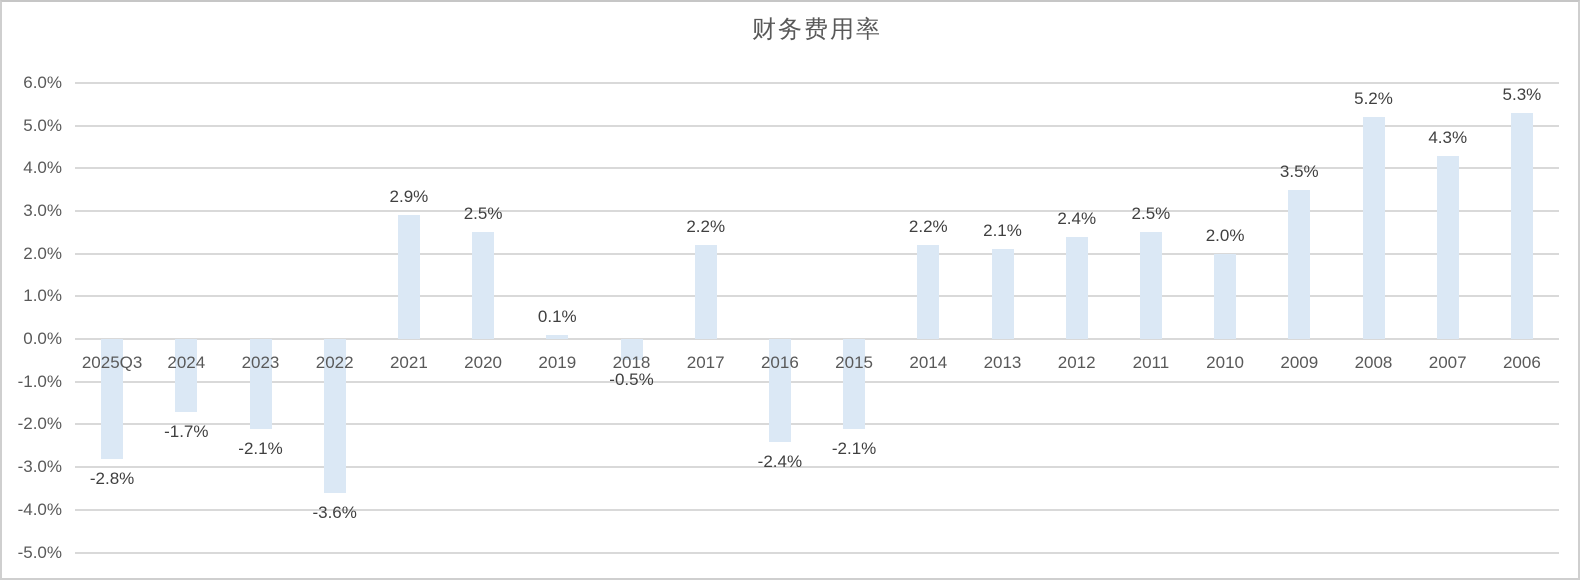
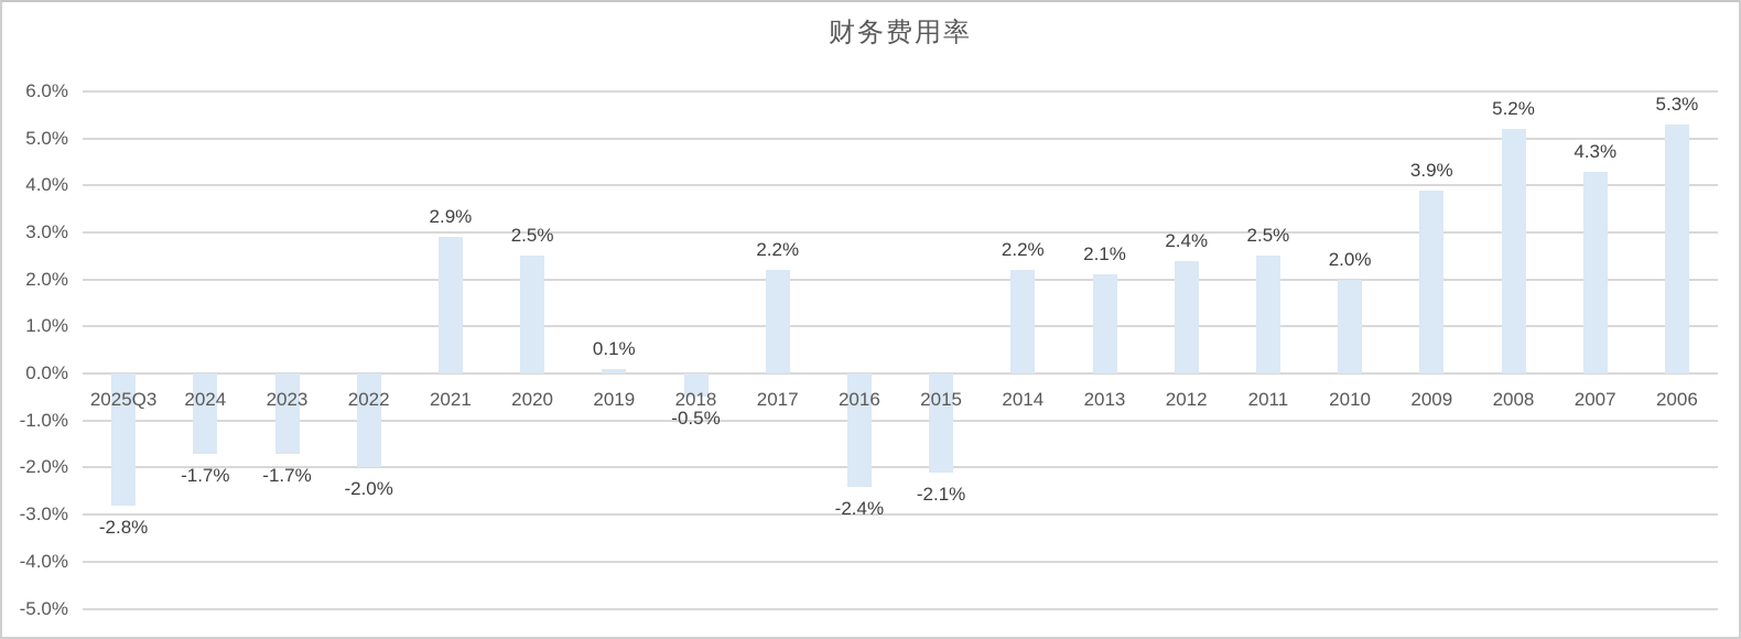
2023: -2.1% -> -1.7%
2022: -3.6% -> -2.0%
2009: 3.5% -> 3.9%
